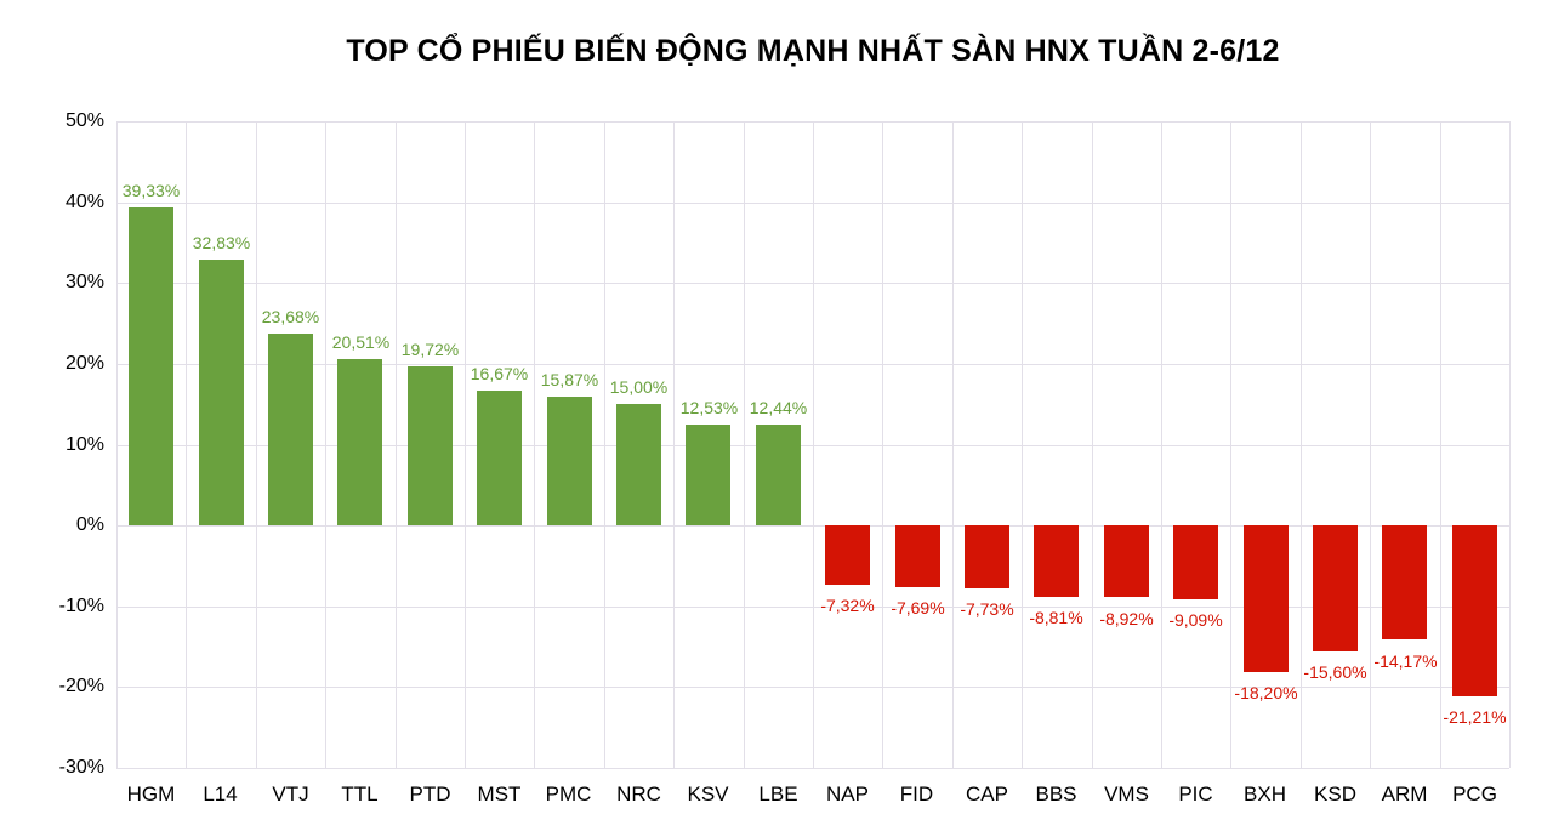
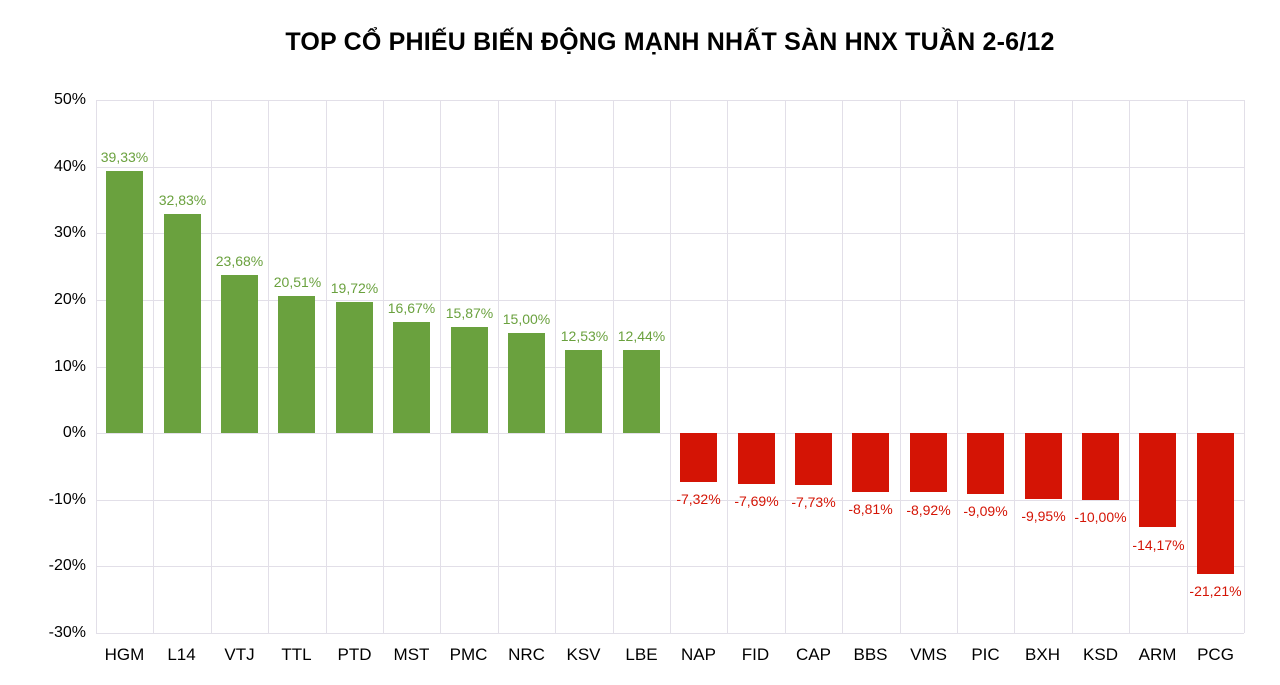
BXH: -18,20% -> -9,95%
KSD: -15,60% -> -10,00%
